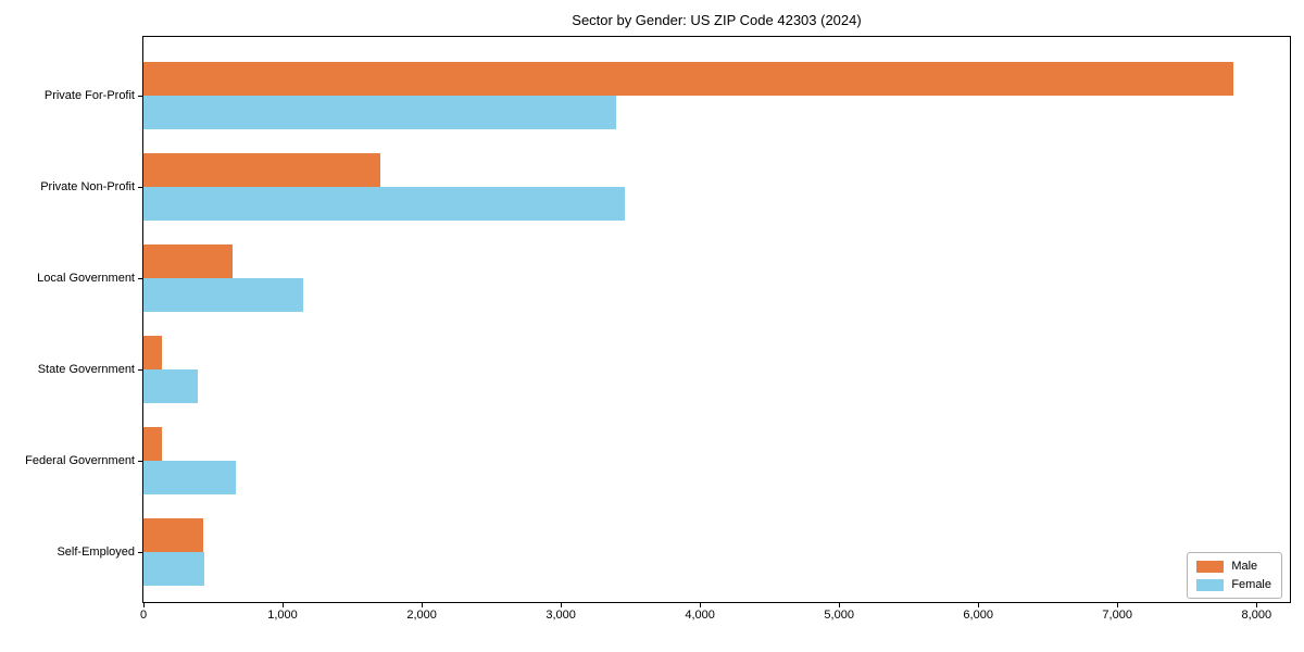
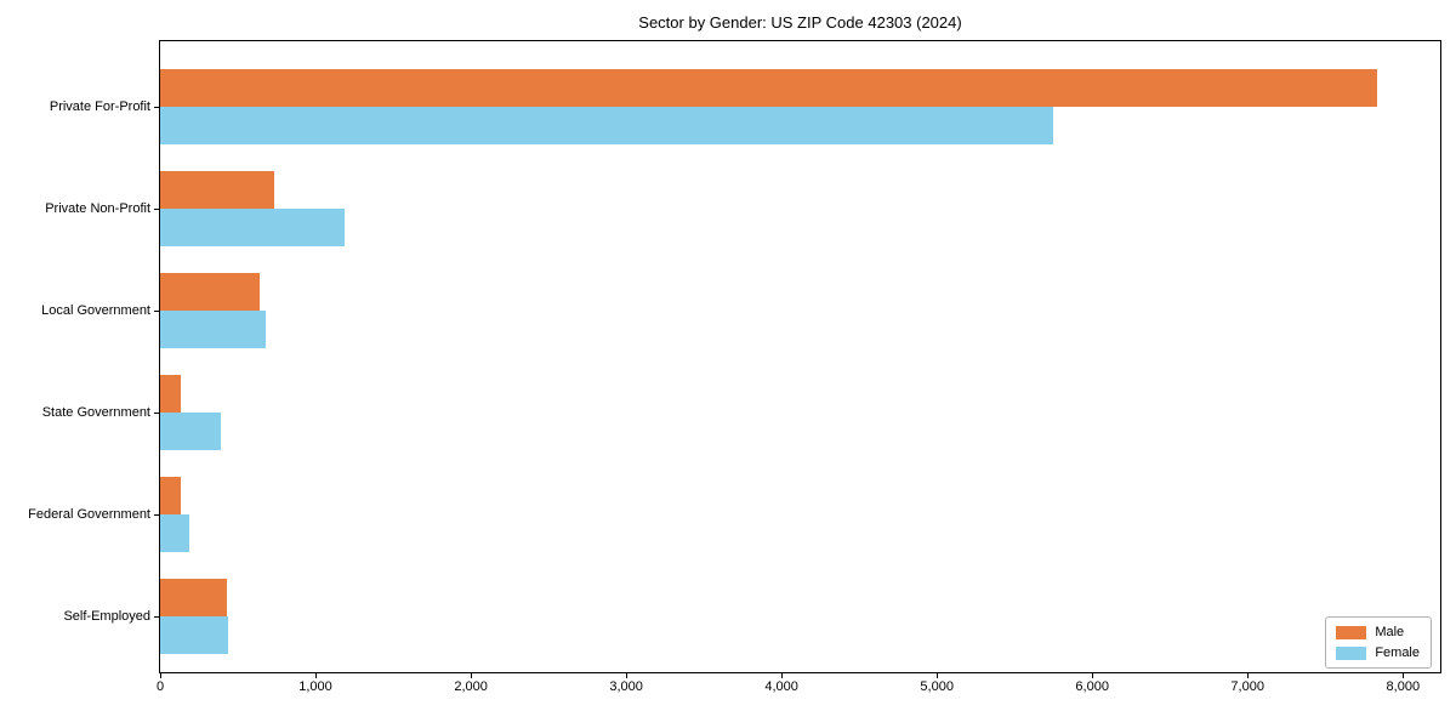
Female/Private For-Profit: 3400 -> 5750
Male/Private Non-Profit: 1700 -> 730
Female/Private Non-Profit: 3460 -> 1190
Female/Local Government: 1150 -> 680
Female/Federal Government: 660 -> 190
